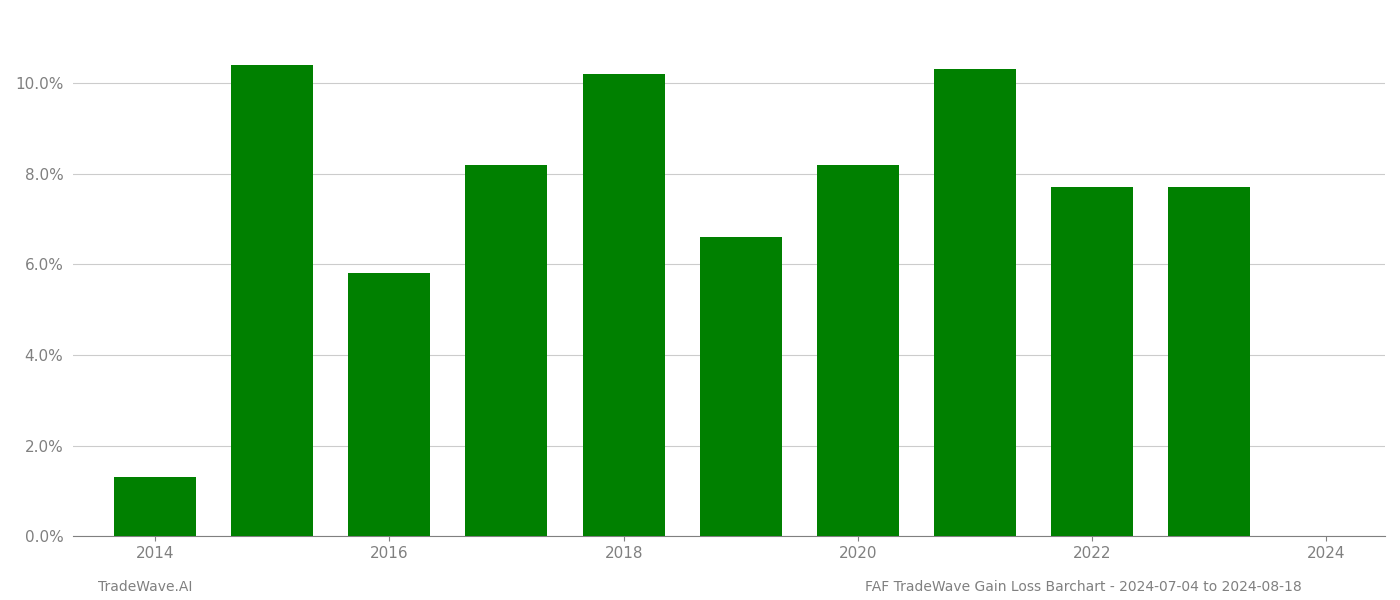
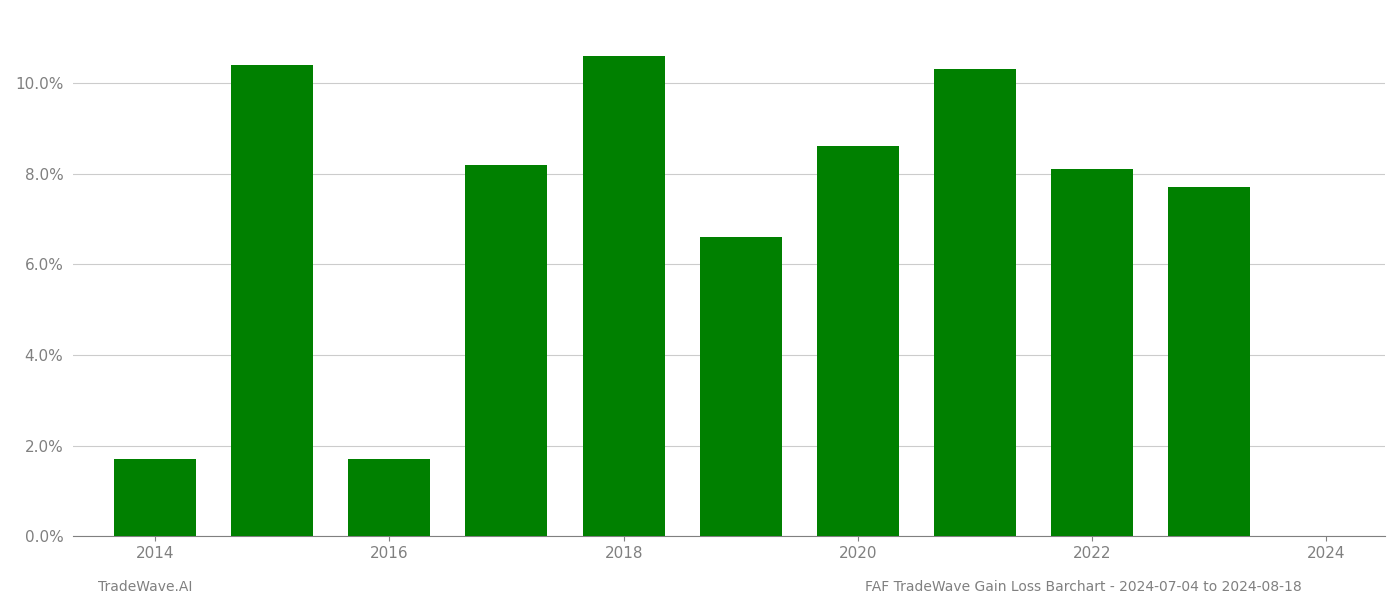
2014: 1.3% -> 1.7%
2016: 5.8% -> 1.7%
2018: 10.2% -> 10.6%
2020: 8.2% -> 8.6%
2022: 7.7% -> 8.1%
